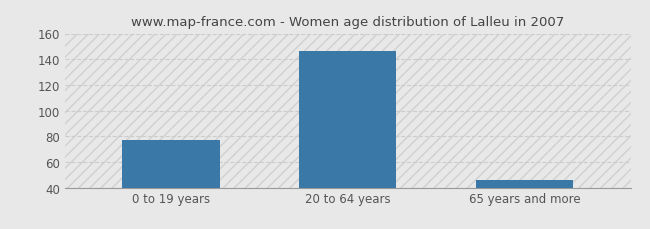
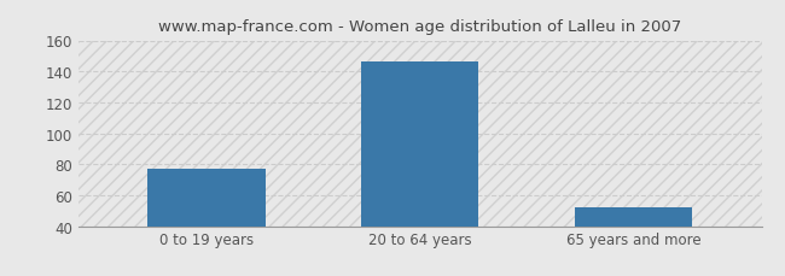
65 years and more: 46 -> 52
